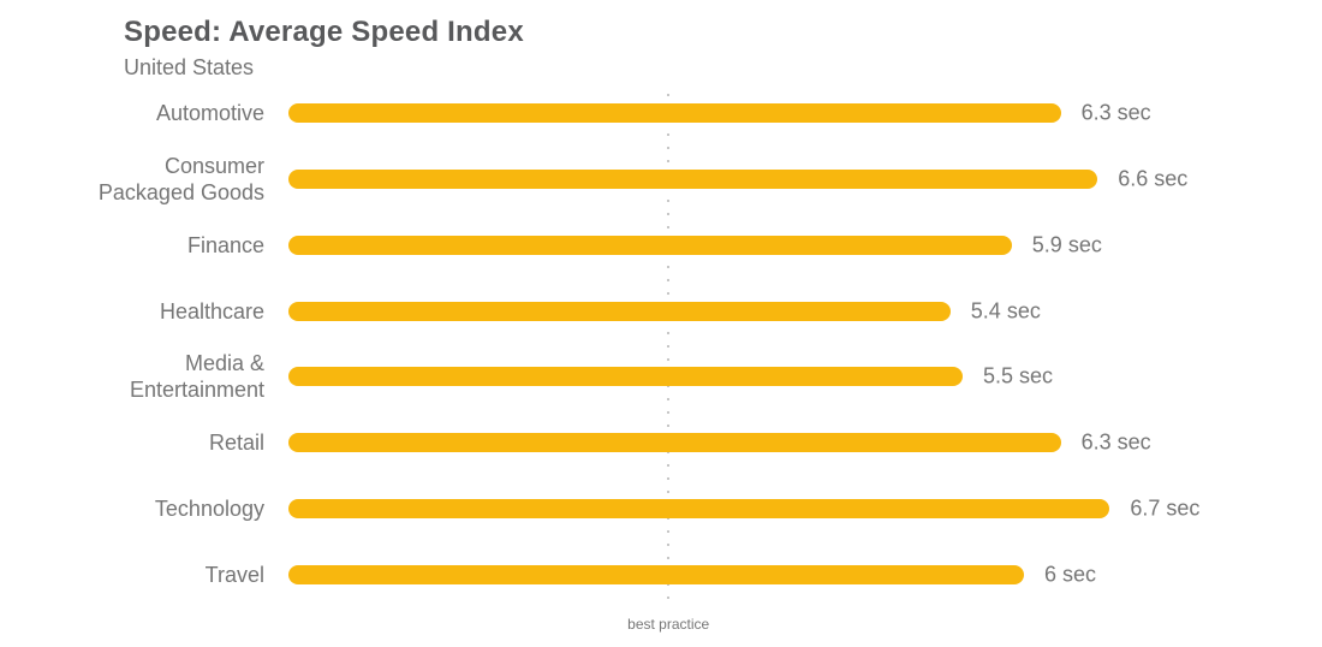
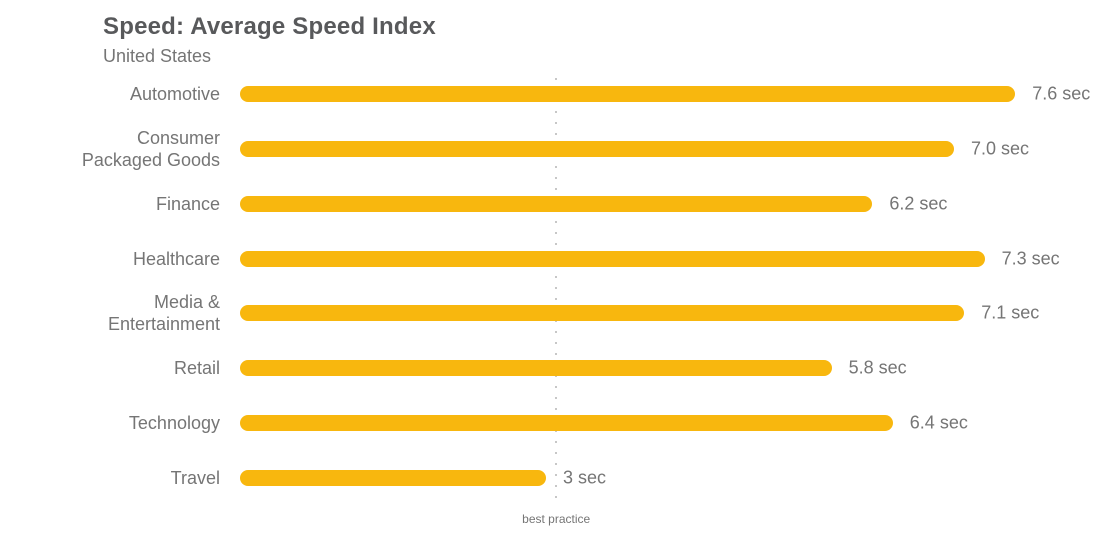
Automotive: 6.3 -> 7.6
Consumer Packaged Goods: 6.6 -> 7.0
Finance: 5.9 -> 6.2
Healthcare: 5.4 -> 7.3
Media & Entertainment: 5.5 -> 7.1
Retail: 6.3 -> 5.8
Technology: 6.7 -> 6.4
Travel: 6 -> 3
